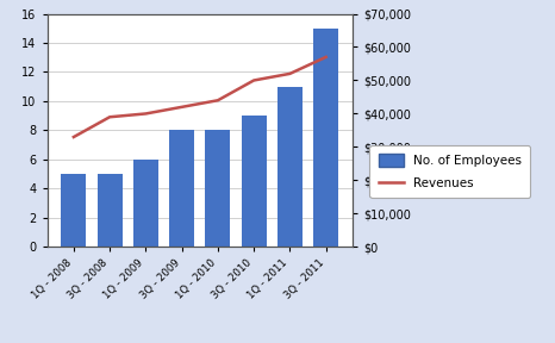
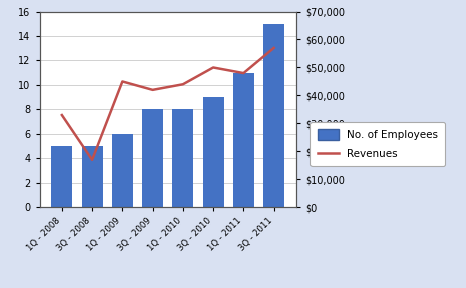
Revenues/3Q - 2008: $39,000 -> $17,000
Revenues/1Q - 2009: $40,000 -> $45,000
Revenues/1Q - 2011: $52,000 -> $48,000
